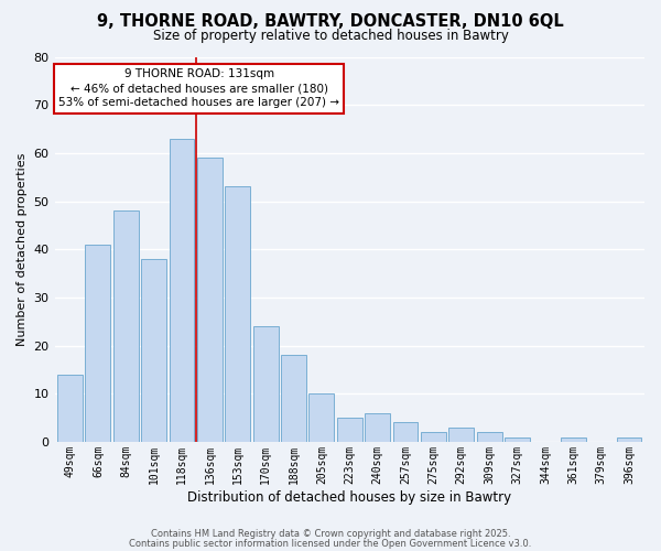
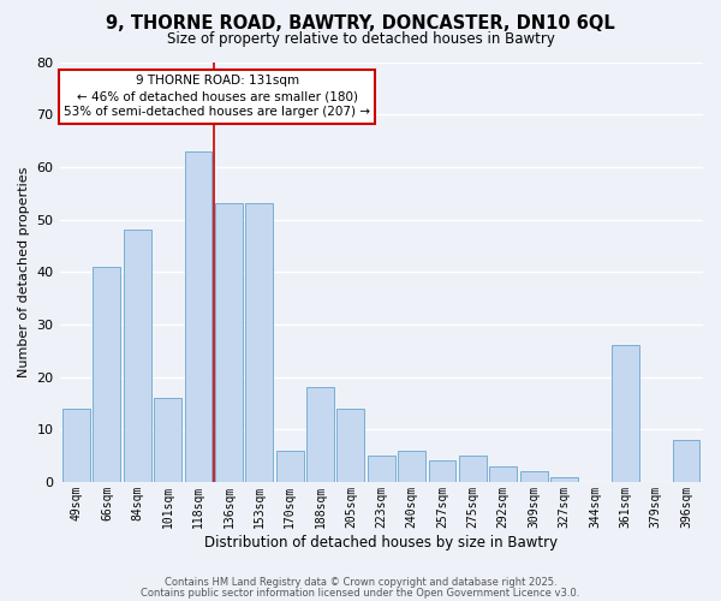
101sqm: 38 -> 16
136sqm: 59 -> 53
170sqm: 24 -> 6
205sqm: 10 -> 14
275sqm: 2 -> 5
361sqm: 1 -> 26
396sqm: 1 -> 8
